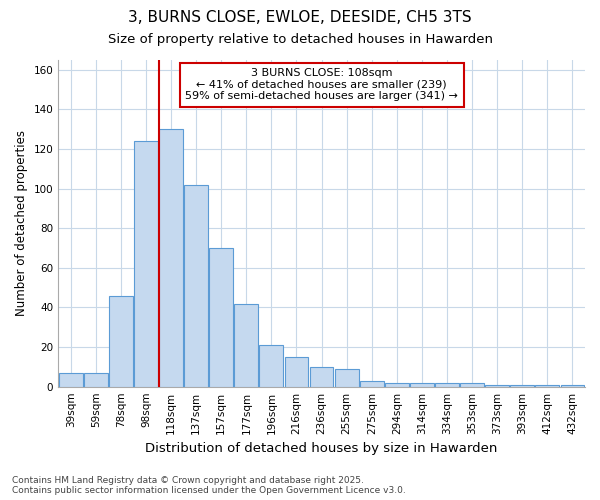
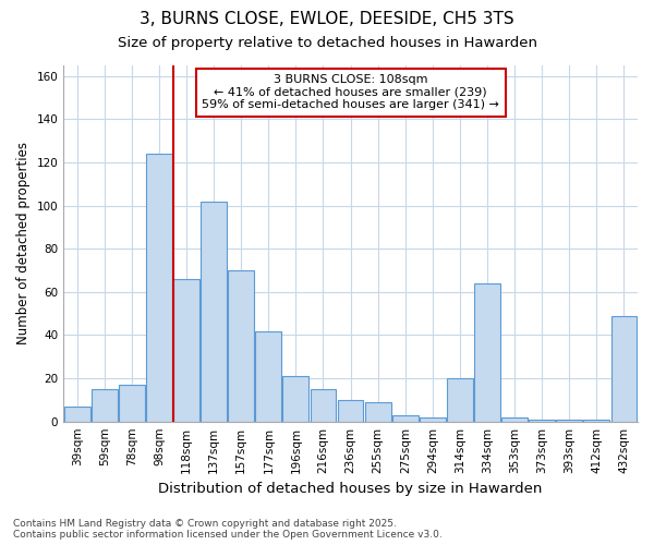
59sqm: 7 -> 15
78sqm: 46 -> 17
118sqm: 130 -> 66
314sqm: 2 -> 20
334sqm: 2 -> 64
432sqm: 1 -> 49
